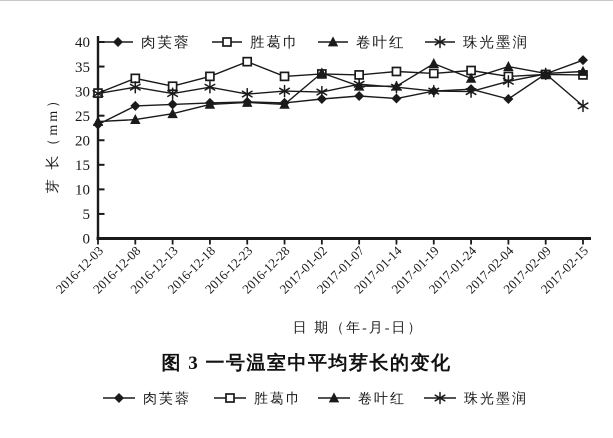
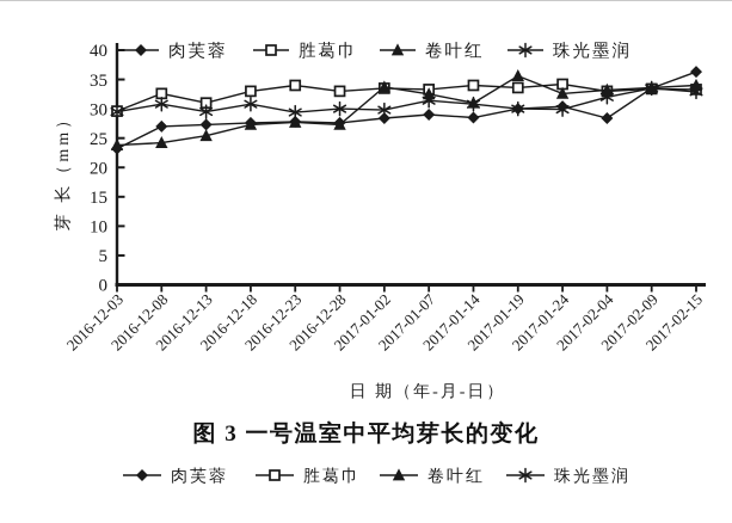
胜葛巾/2016-12-23: 36 -> 34
卷叶红/2017-01-07: 31 -> 32
卷叶红/2017-02-04: 35 -> 33
珠光墨润/2017-02-15: 27 -> 33
